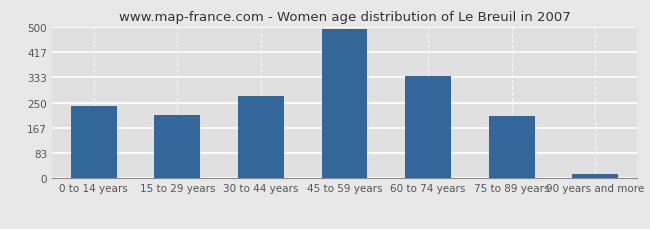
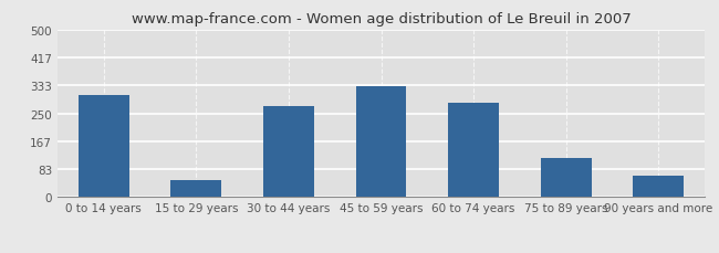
0 to 14 years: 237 -> 305
15 to 29 years: 210 -> 50
45 to 59 years: 493 -> 330
60 to 74 years: 338 -> 280
75 to 89 years: 207 -> 115
90 years and more: 14 -> 65
